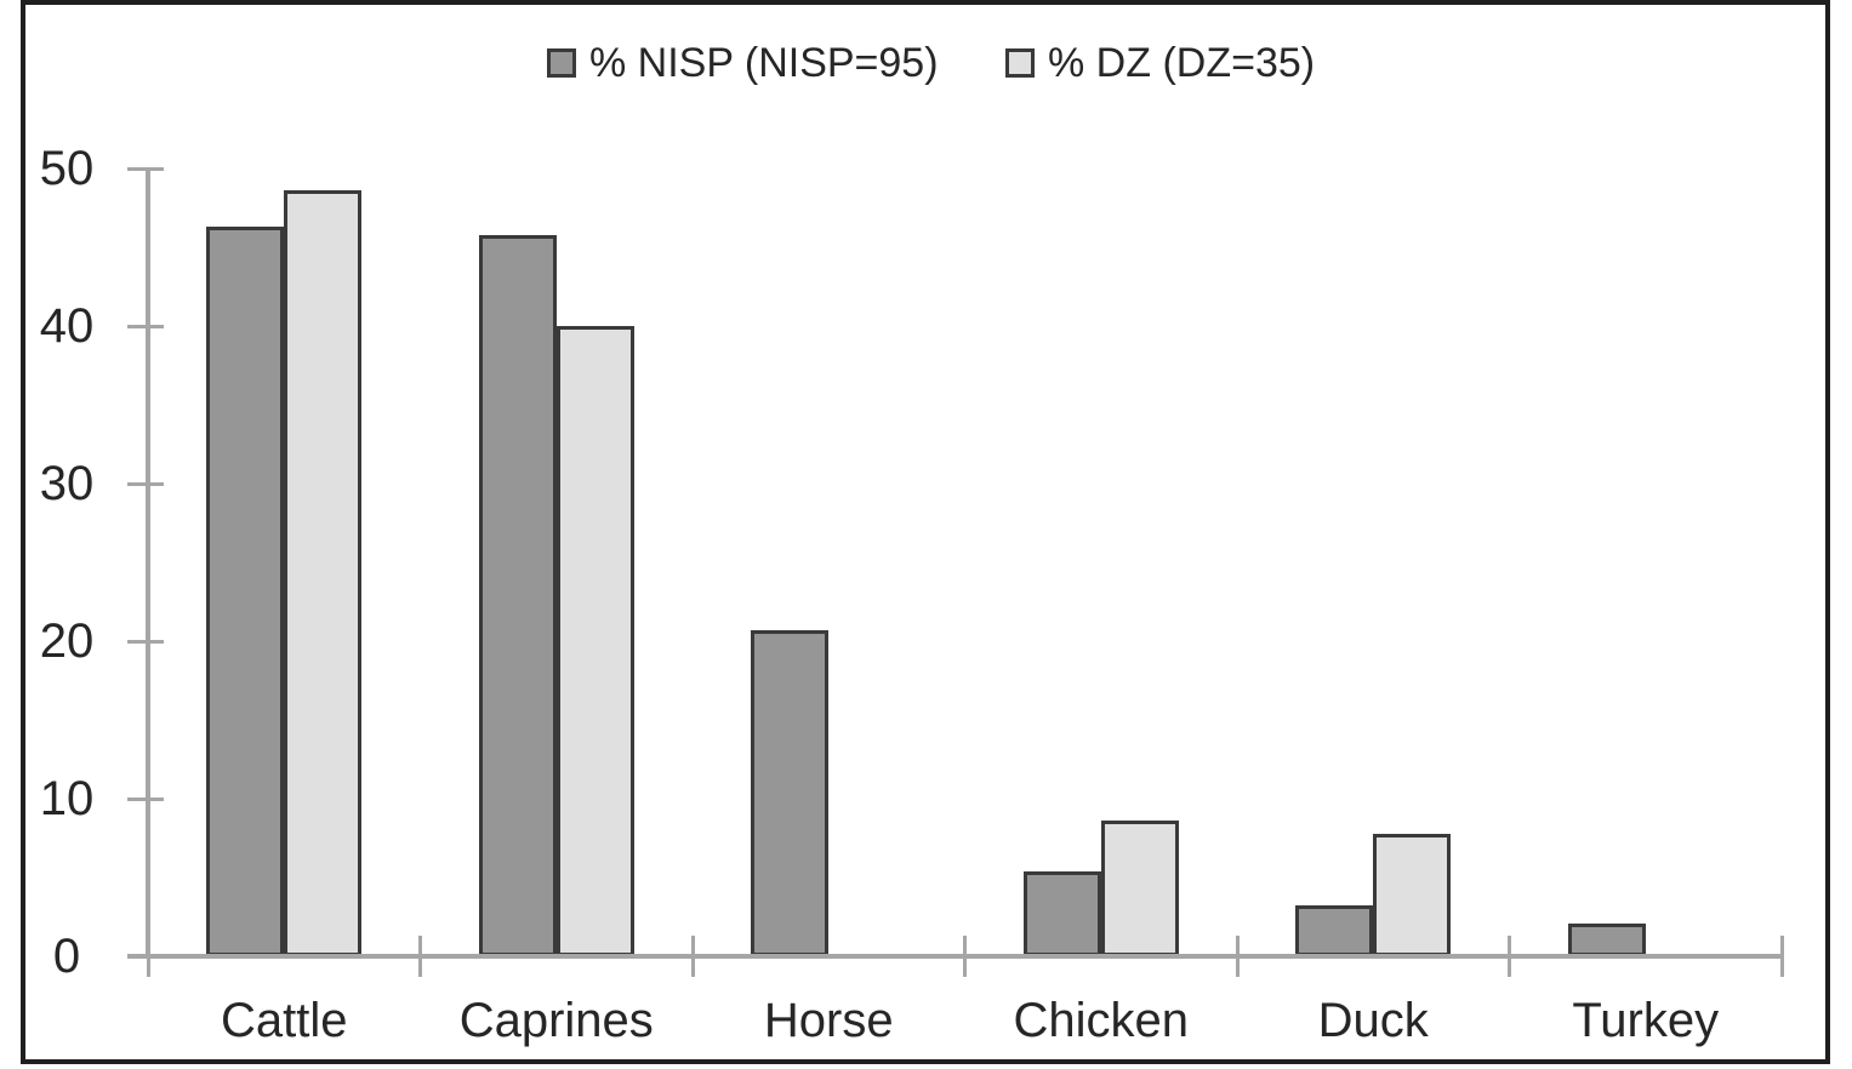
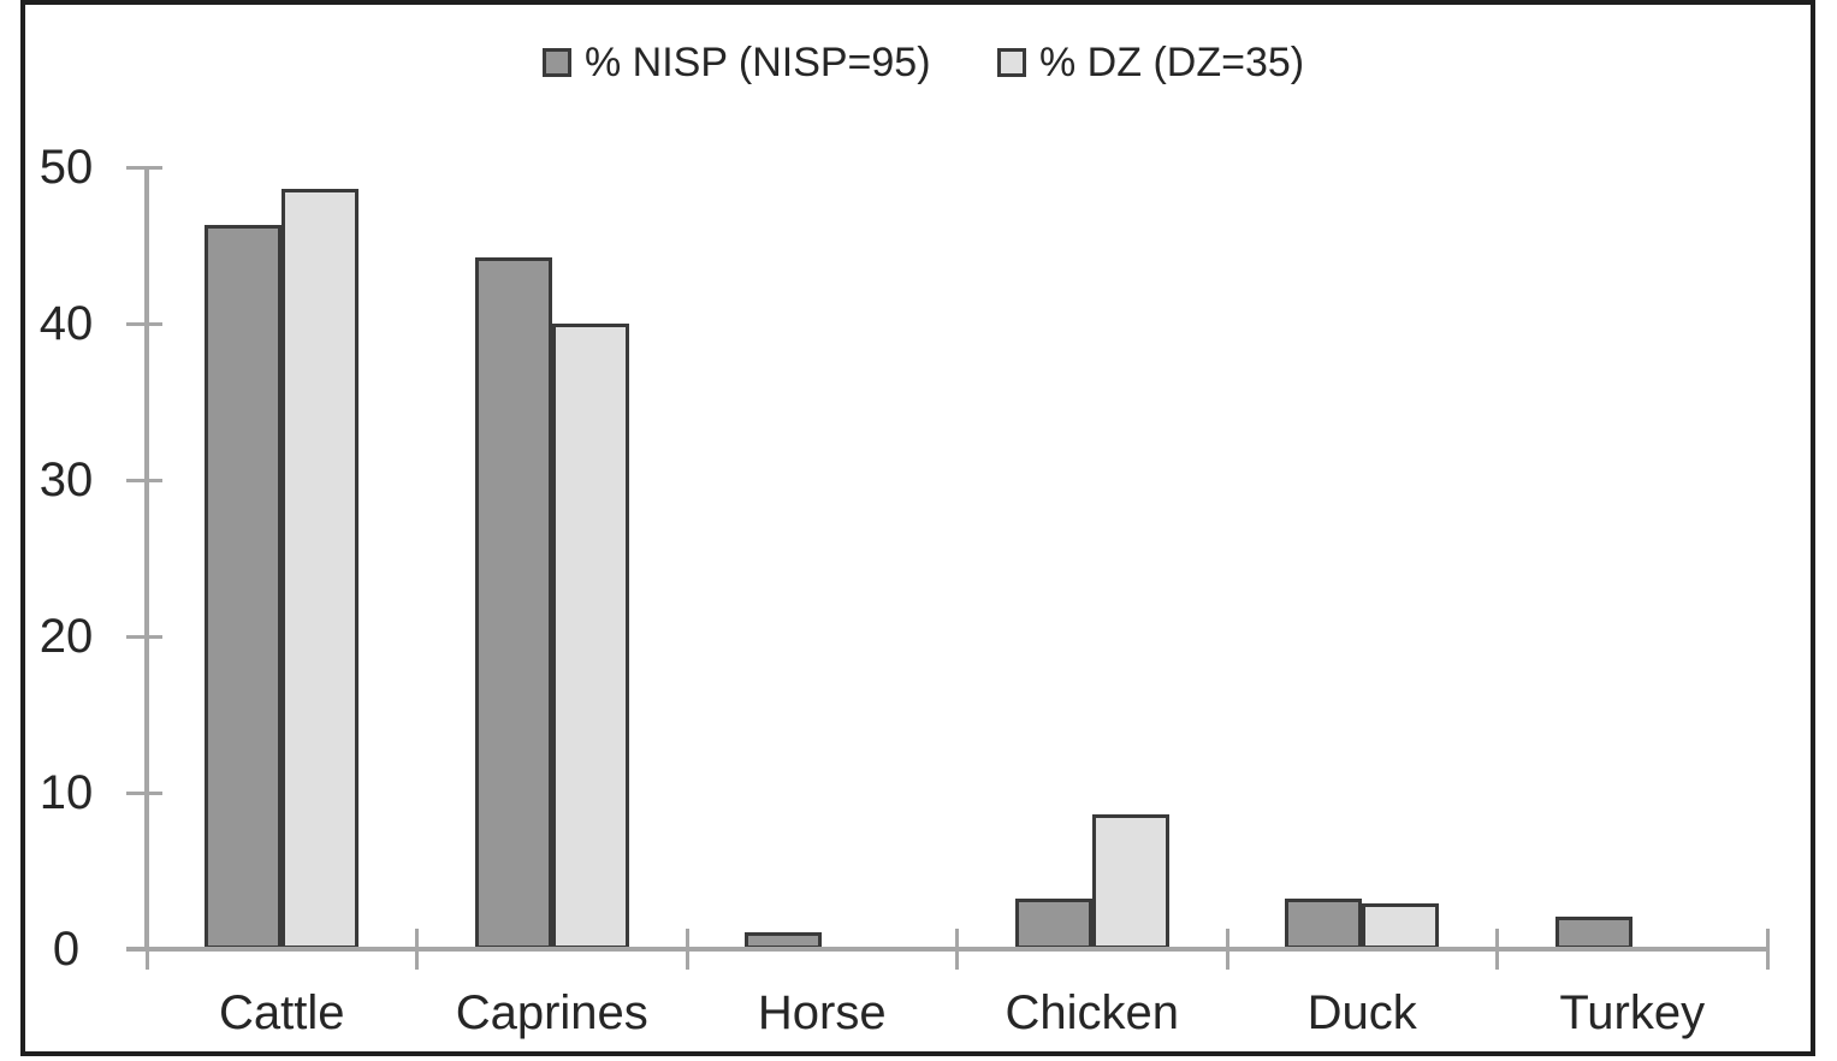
% NISP (NISP=95)/Caprines: 45.8 -> 44.2
% NISP (NISP=95)/Horse: 20.7 -> 1.1
% NISP (NISP=95)/Chicken: 5.4 -> 3.2
% DZ (DZ=35)/Duck: 7.8 -> 2.9
